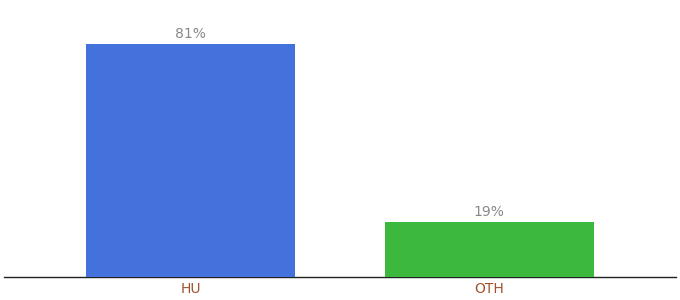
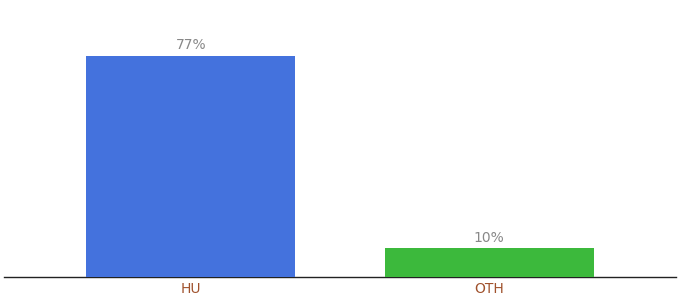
HU: 81% -> 77%
OTH: 19% -> 10%
